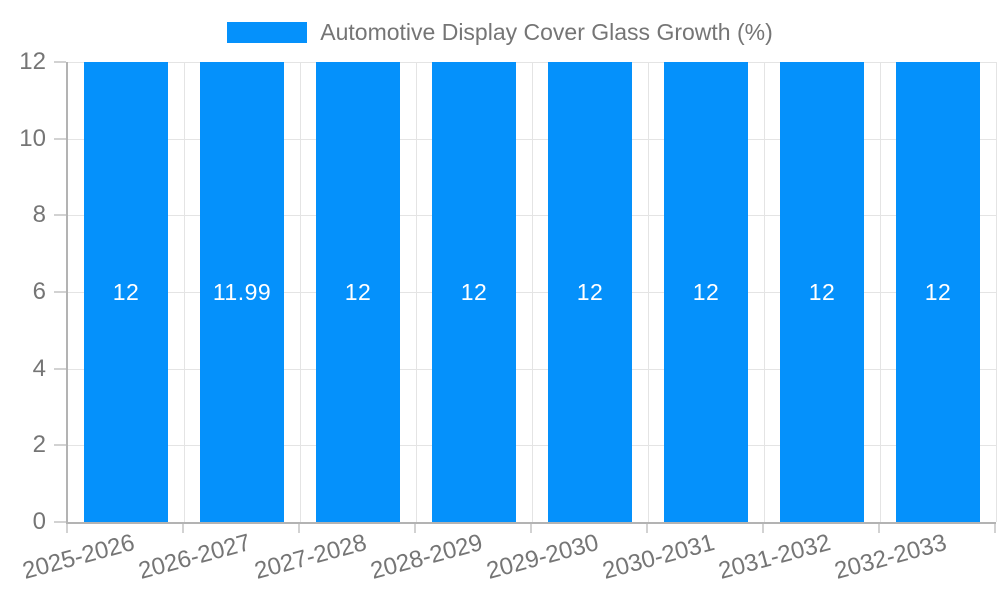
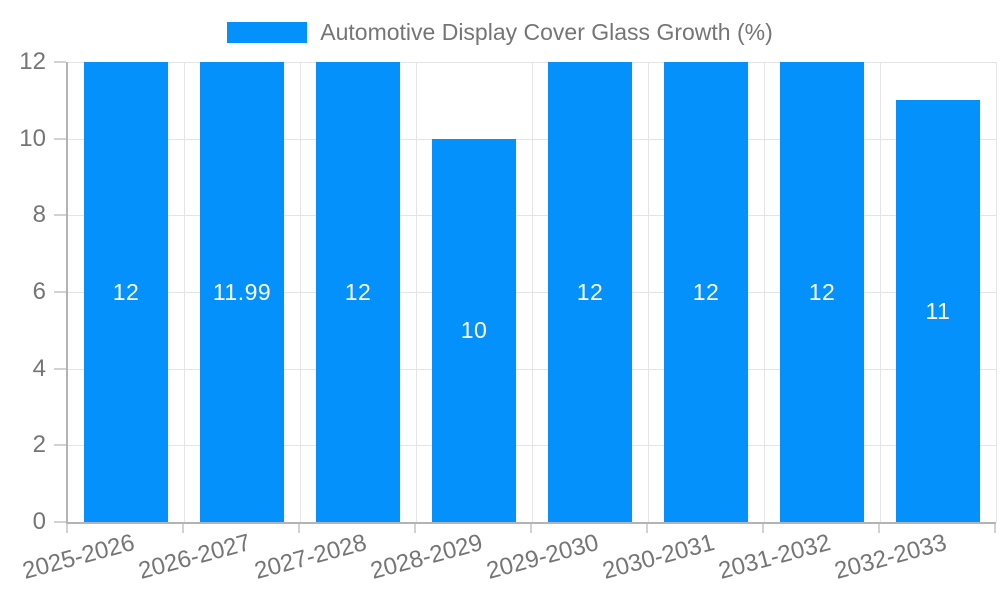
2028-2029: 12 -> 10
2032-2033: 12 -> 11
